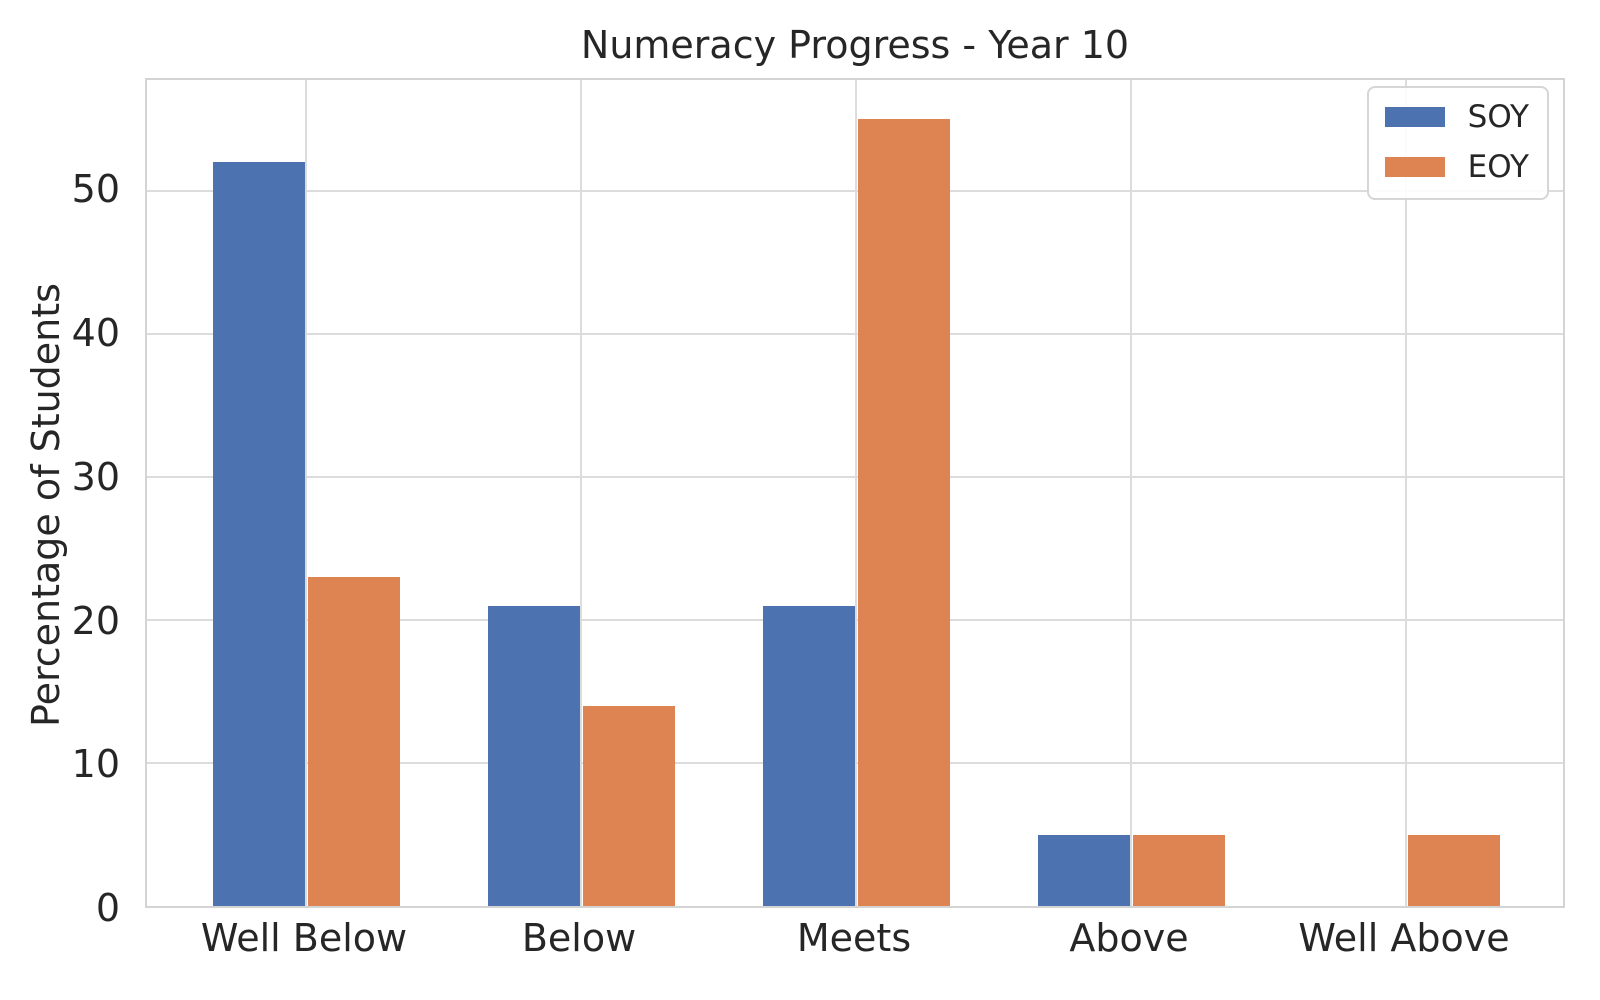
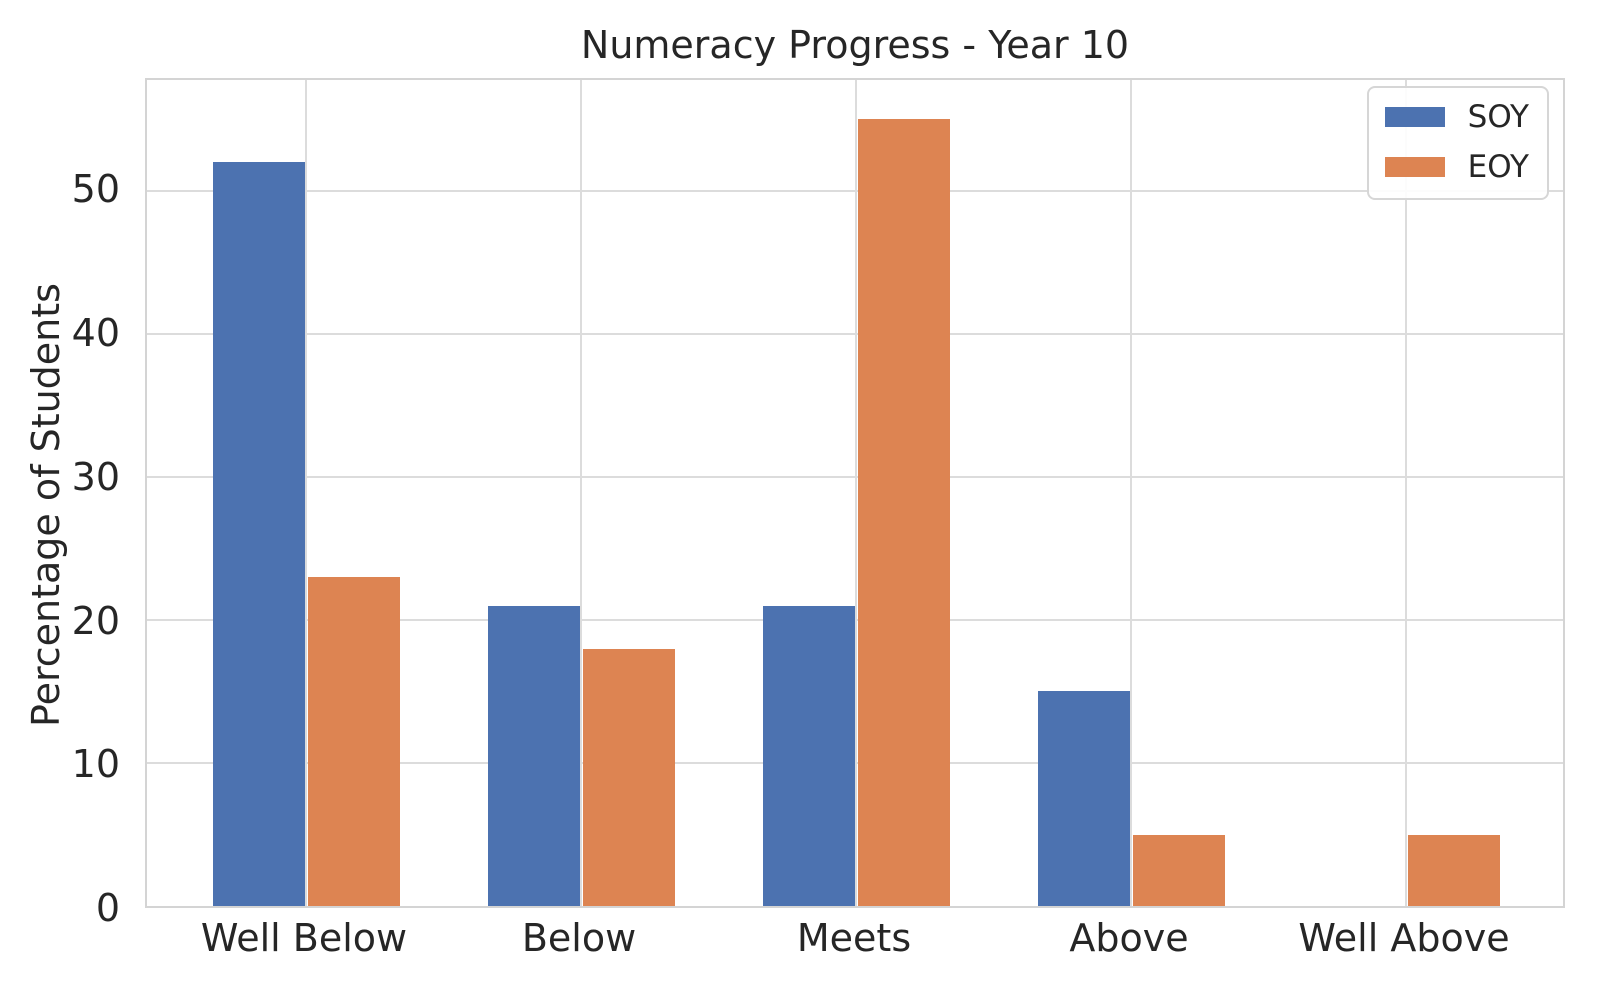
EOY/Below: 14 -> 18
SOY/Above: 5 -> 15
